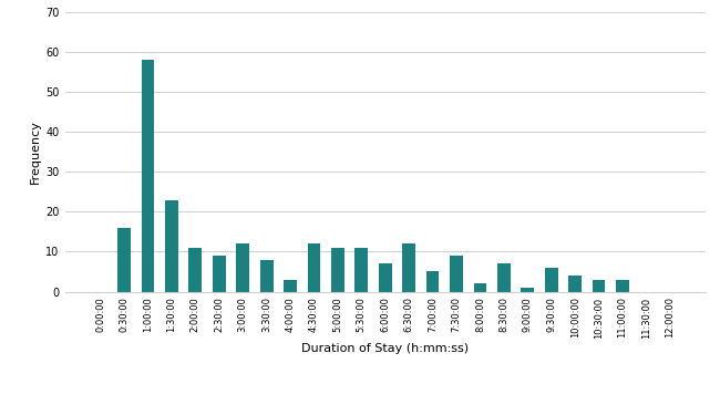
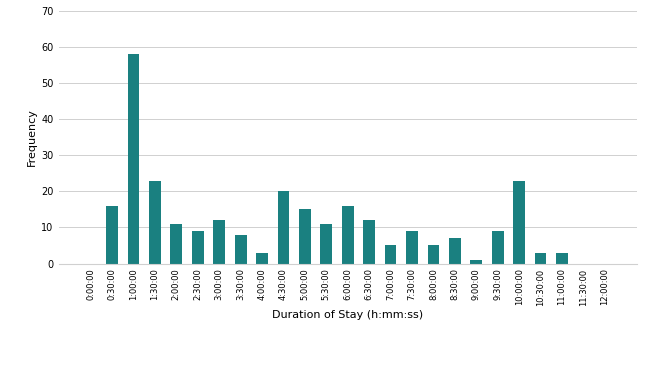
4:30:00: 12 -> 20
5:00:00: 11 -> 15
6:00:00: 7 -> 16
8:00:00: 2 -> 5
9:30:00: 6 -> 9
10:00:00: 4 -> 23
